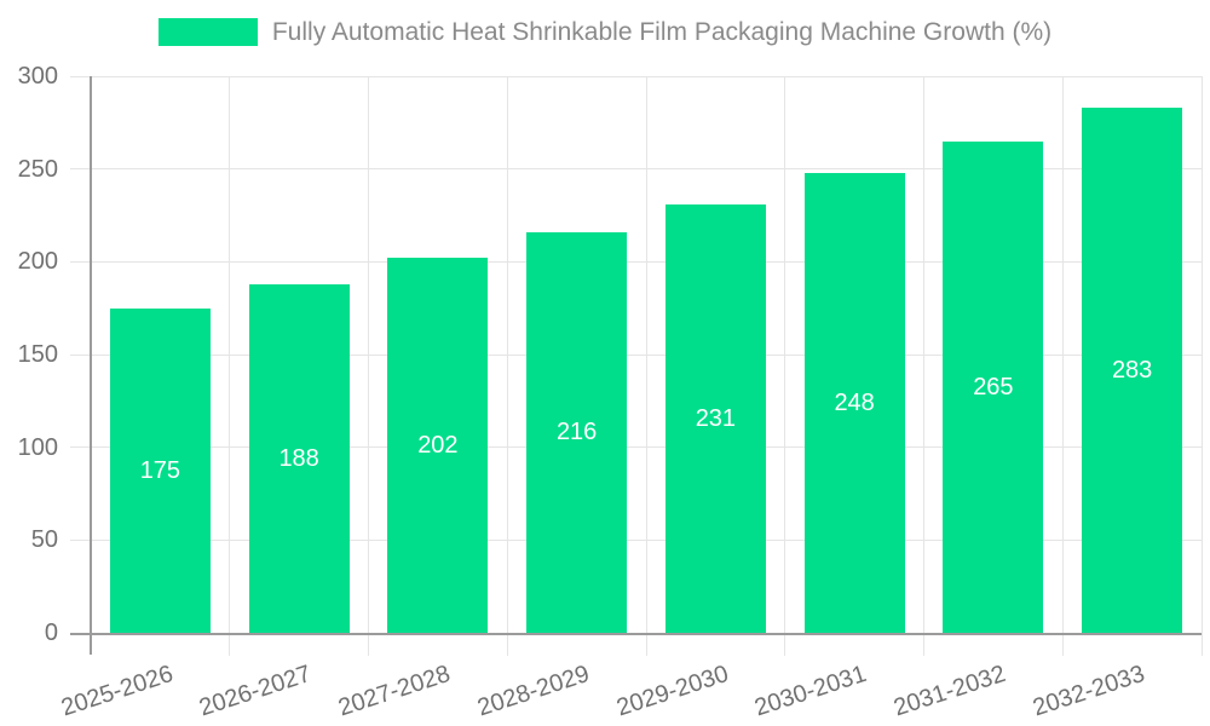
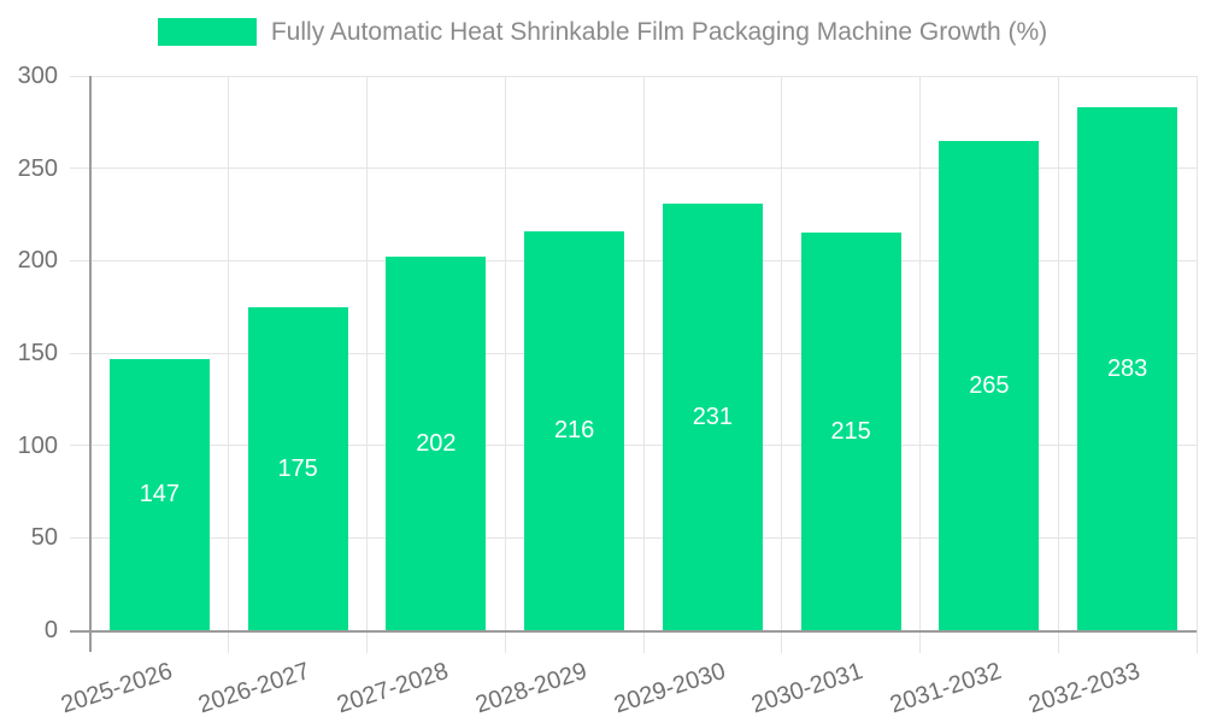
2025-2026: 175 -> 147
2026-2027: 188 -> 175
2030-2031: 248 -> 215
